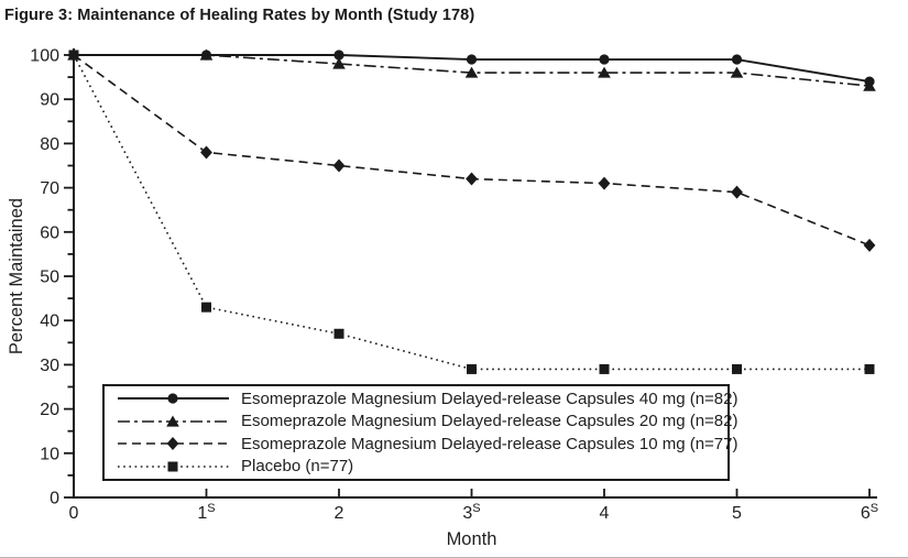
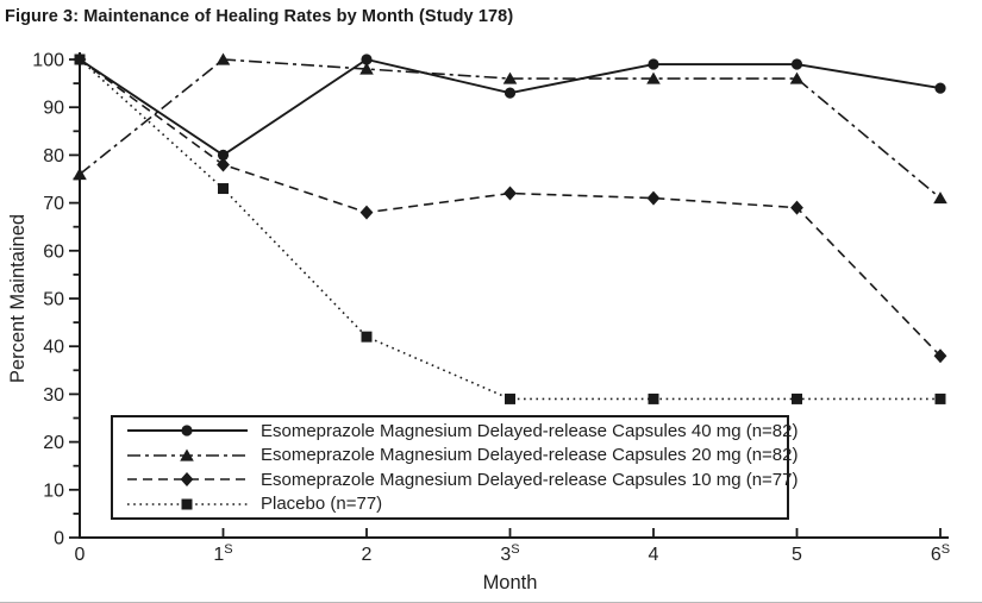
Esomeprazole Magnesium Delayed-release Capsules 20 mg (n=82)/0: 100 -> 76
Esomeprazole Magnesium Delayed-release Capsules 40 mg (n=82)/1: 100 -> 80
Placebo (n=77)/1: 43 -> 73
Esomeprazole Magnesium Delayed-release Capsules 10 mg (n=77)/2: 75 -> 68
Placebo (n=77)/2: 37 -> 42
Esomeprazole Magnesium Delayed-release Capsules 40 mg (n=82)/3: 99 -> 93
Esomeprazole Magnesium Delayed-release Capsules 20 mg (n=82)/6: 93 -> 71
Esomeprazole Magnesium Delayed-release Capsules 10 mg (n=77)/6: 57 -> 38
